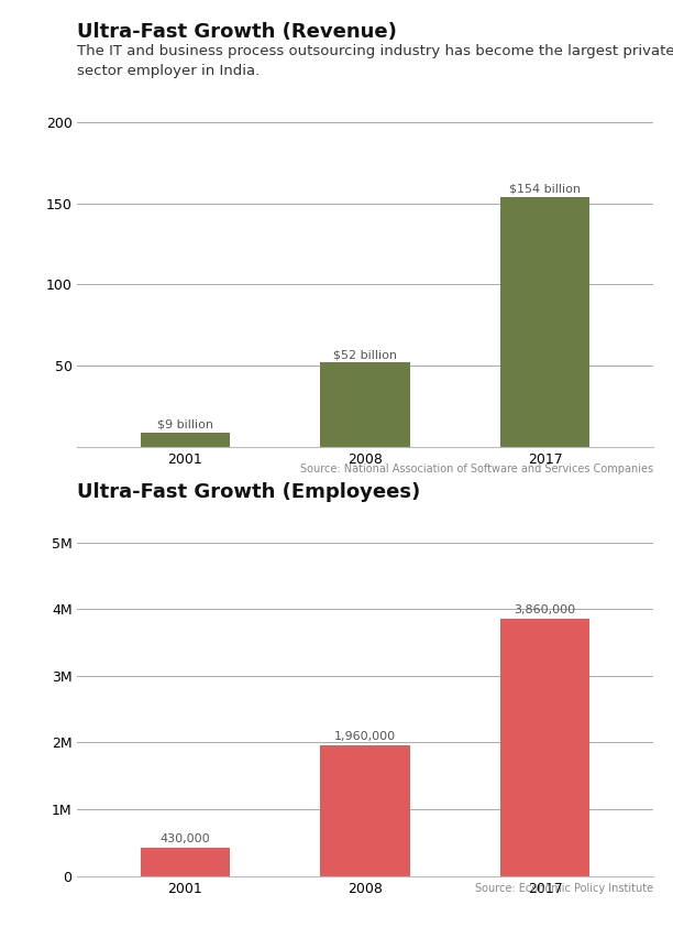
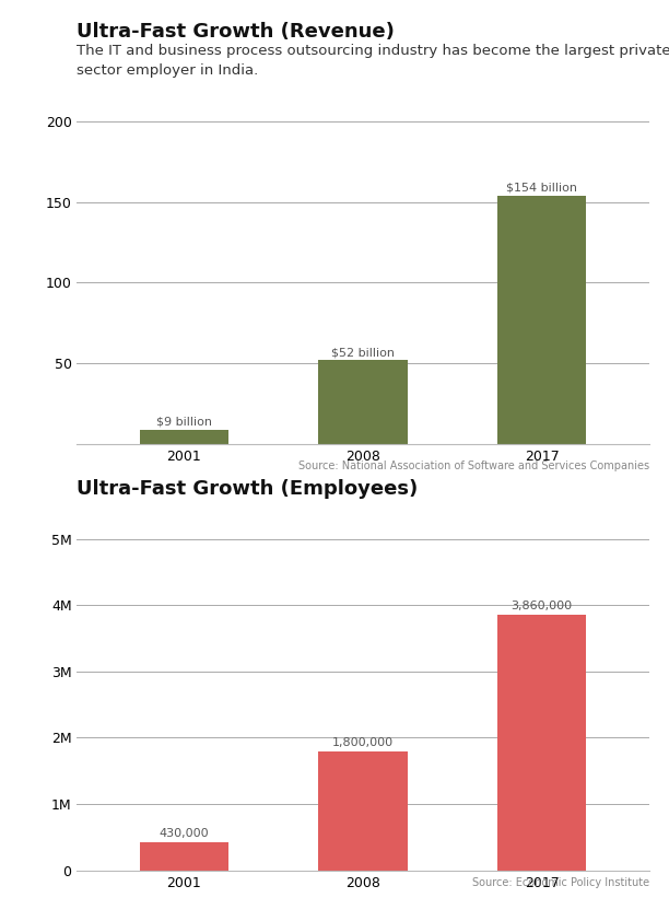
2008: 1,960,000 -> 1,800,000
